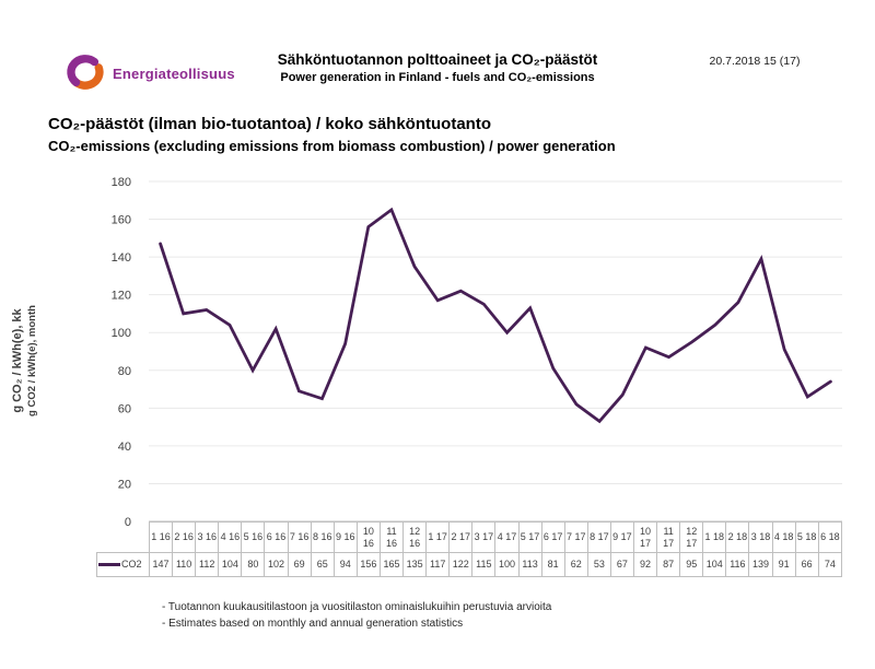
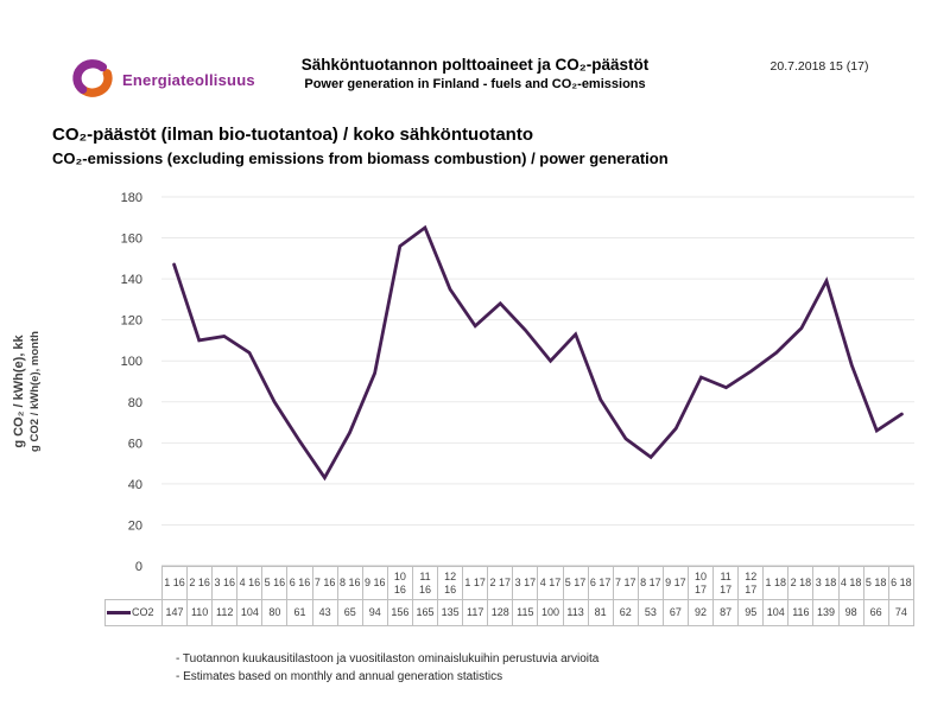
6 16: 102 -> 61
7 16: 69 -> 43
2 17: 122 -> 128
4 18: 91 -> 98
